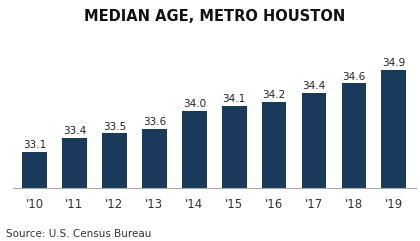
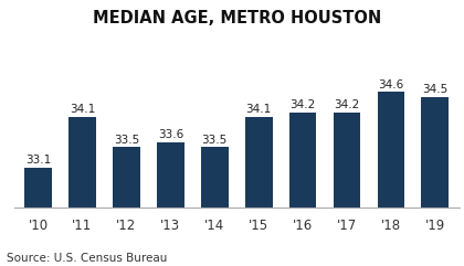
'11: 33.4 -> 34.1
'14: 34.0 -> 33.5
'17: 34.4 -> 34.2
'19: 34.9 -> 34.5
